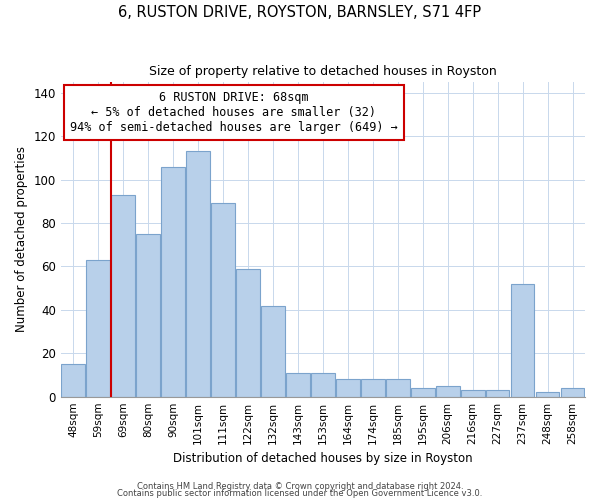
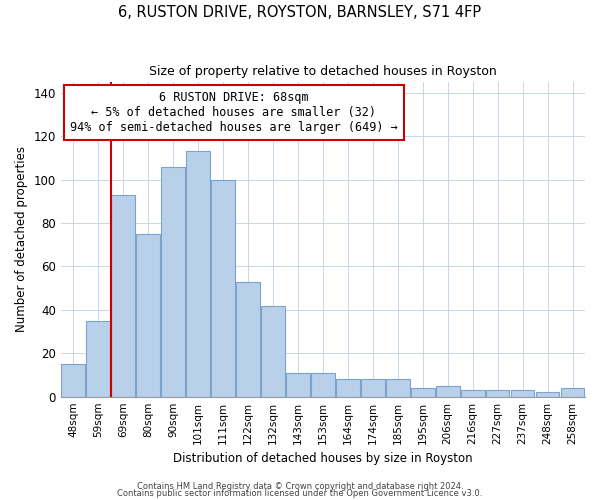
59sqm: 63 -> 35
111sqm: 89 -> 100
122sqm: 59 -> 53
237sqm: 52 -> 3
